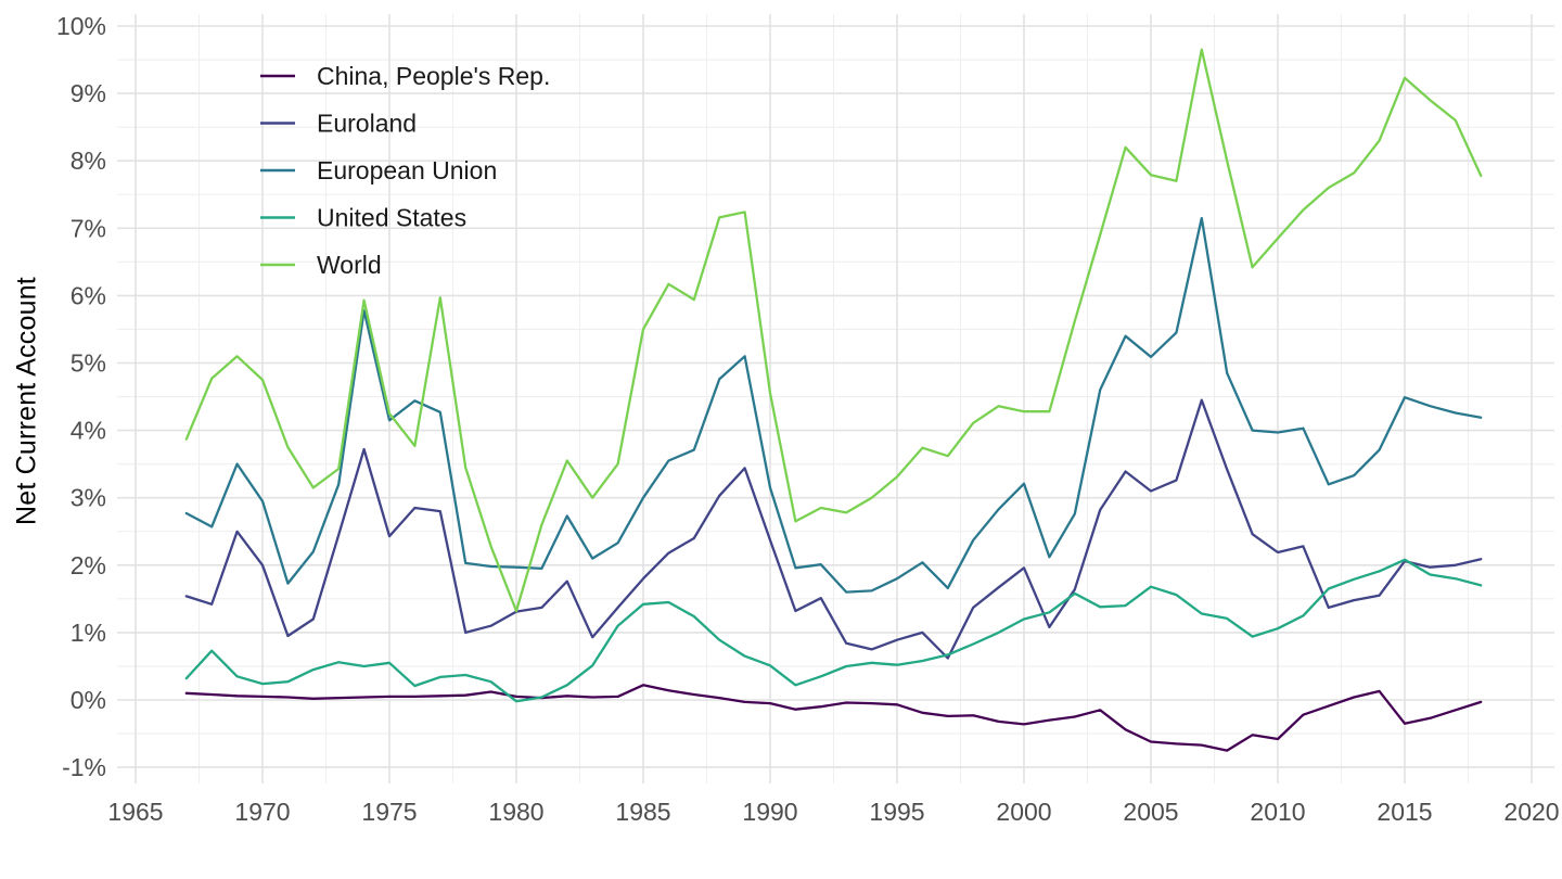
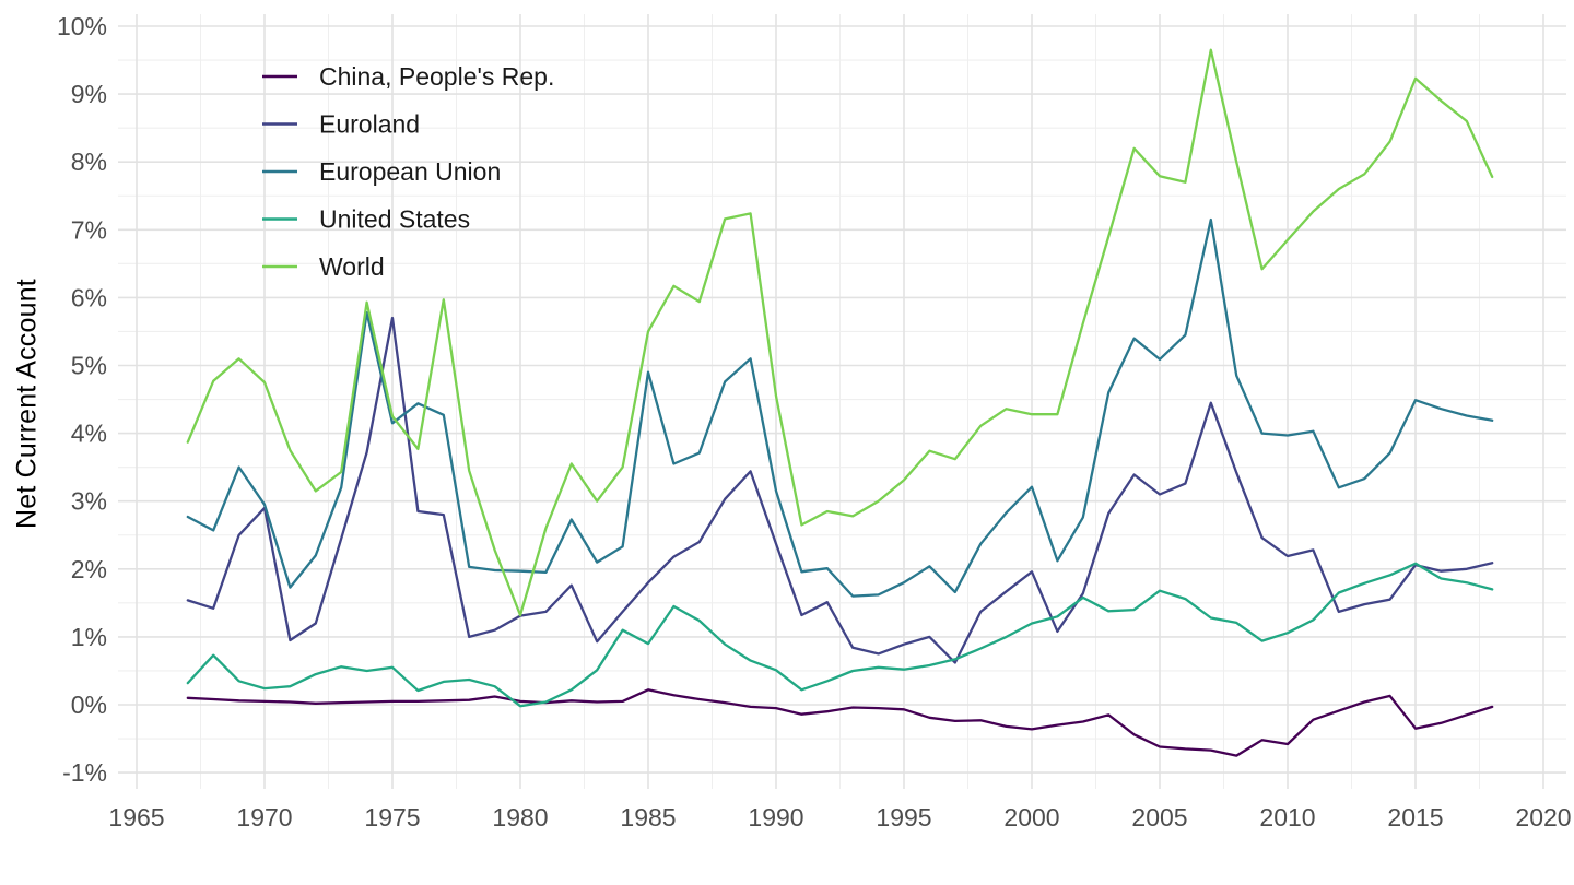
Euroland/1970: 2.0% -> 2.9%
Euroland/1975: 2.4% -> 5.7%
European Union/1985: 3.0% -> 4.9%
United States/1985: 1.4% -> 0.9%
